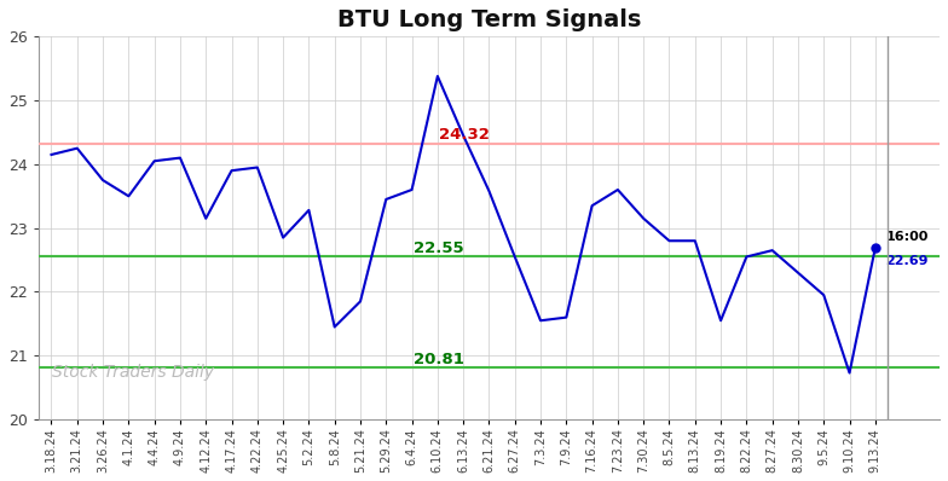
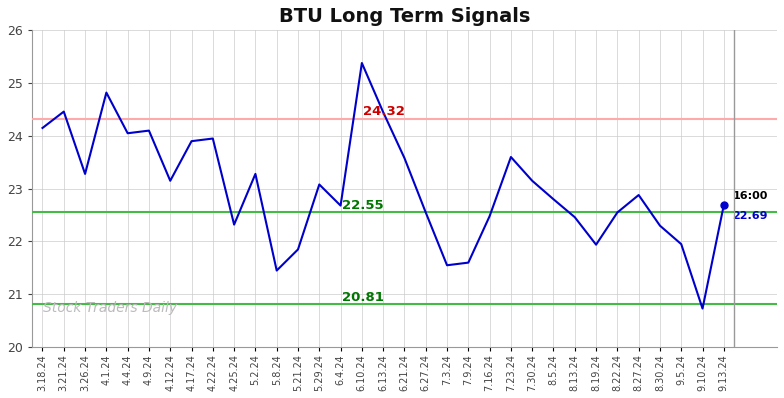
3.21.24: 24.25 -> 24.46
3.26.24: 23.75 -> 23.28
4.1.24: 23.50 -> 24.82
4.25.24: 22.85 -> 22.32
5.29.24: 23.45 -> 23.08
6.4.24: 23.60 -> 22.68
7.16.24: 23.35 -> 22.48
8.13.24: 22.80 -> 22.46
8.19.24: 21.55 -> 21.94
8.27.24: 22.65 -> 22.88
